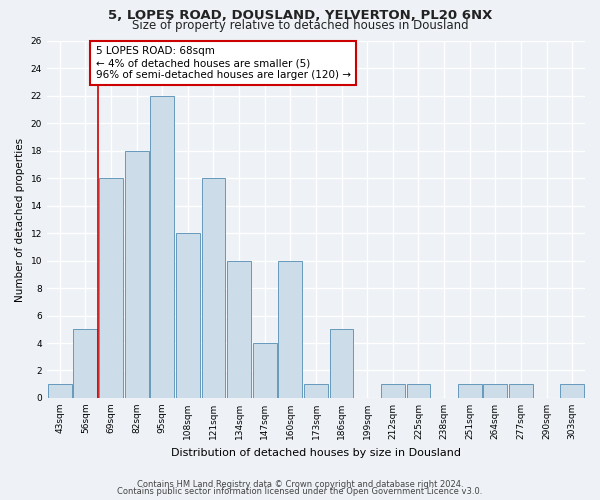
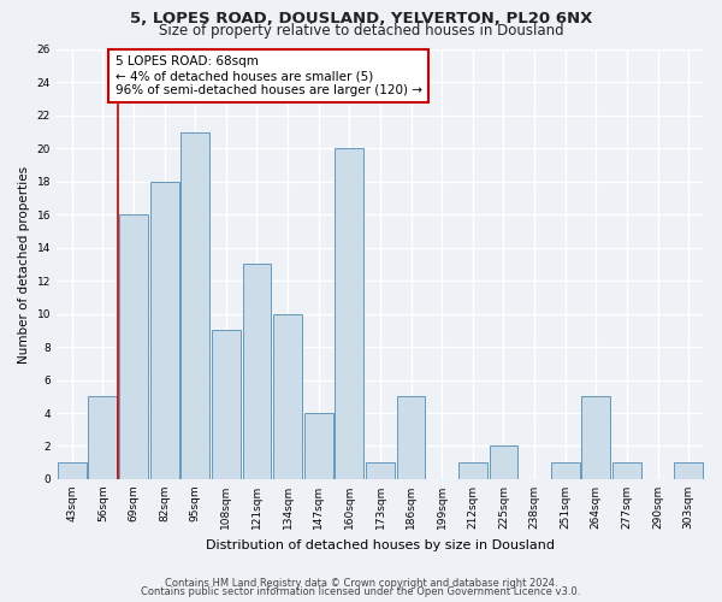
95sqm: 22 -> 21
108sqm: 12 -> 9
121sqm: 16 -> 13
160sqm: 10 -> 20
225sqm: 1 -> 2
264sqm: 1 -> 5
